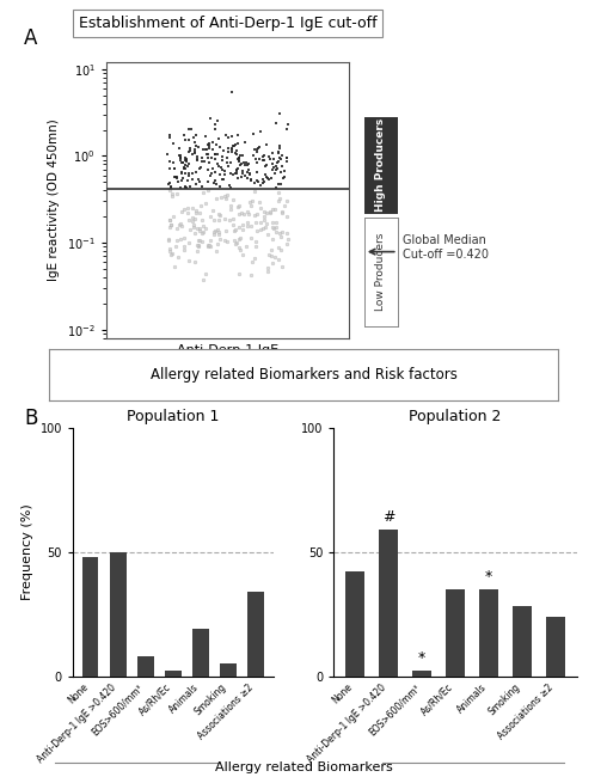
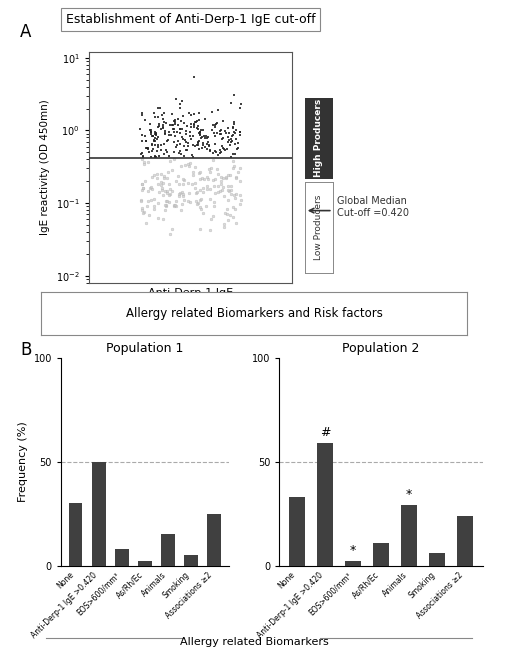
Population 1/None: 48 -> 30
Population 1/Animals: 19 -> 15
Population 1/Associations ≥2: 34 -> 25
Population 2/None: 42 -> 33
Population 2/As/Rh/Ec: 35 -> 11
Population 2/Animals: 35 -> 29
Population 2/Smoking: 28 -> 6
